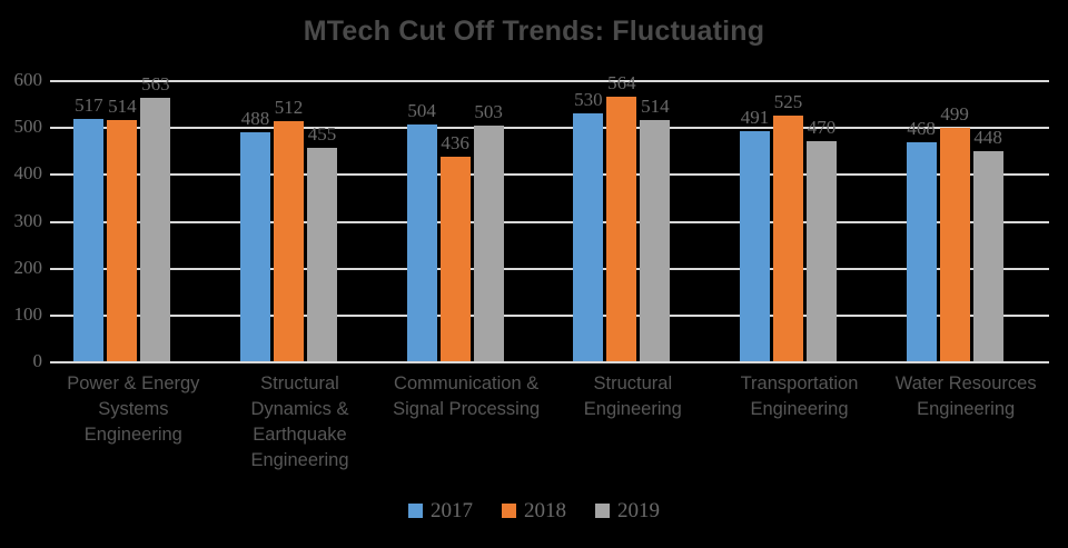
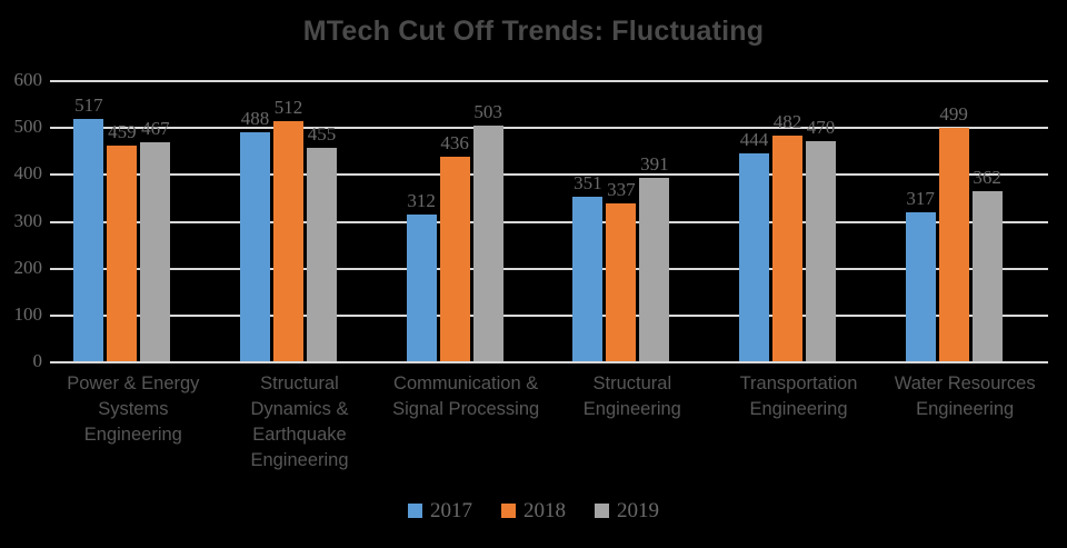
2018/Power & Energy Systems Engineering: 514 -> 459
2019/Power & Energy Systems Engineering: 563 -> 467
2017/Communication & Signal Processing: 504 -> 312
2017/Structural Engineering: 530 -> 351
2018/Structural Engineering: 564 -> 337
2019/Structural Engineering: 514 -> 391
2017/Transportation Engineering: 491 -> 444
2018/Transportation Engineering: 525 -> 482
2017/Water Resources Engineering: 468 -> 317
2019/Water Resources Engineering: 448 -> 362
